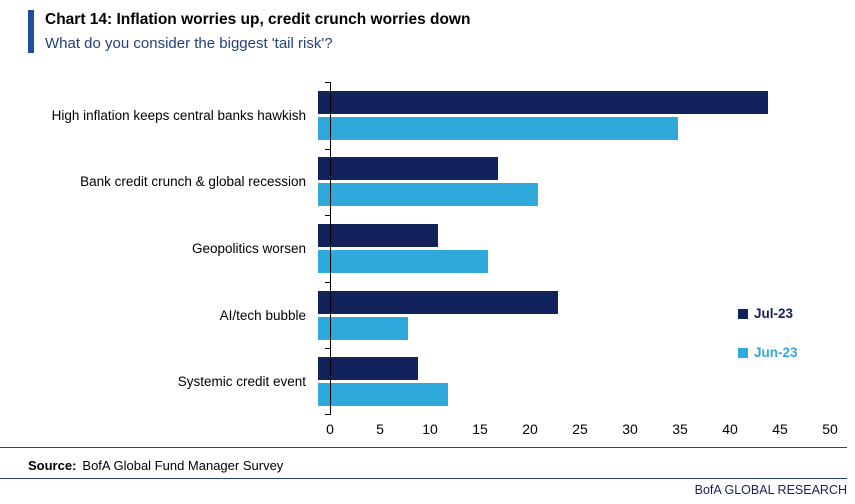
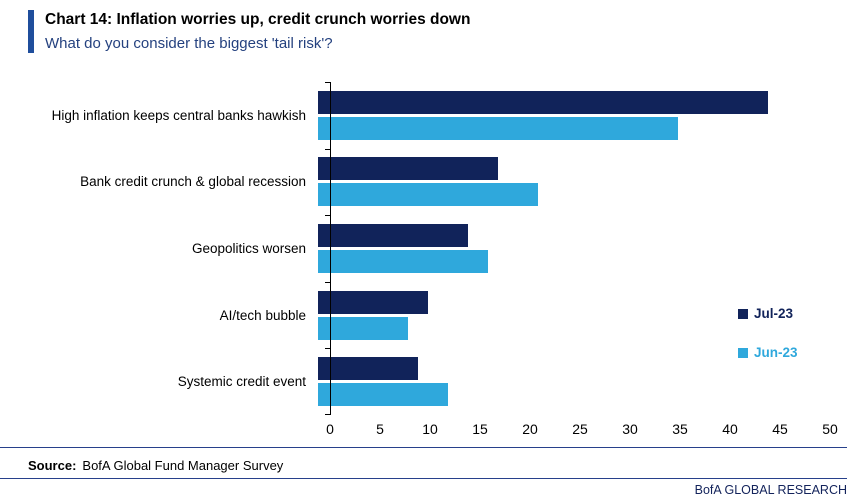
Jul-23/Geopolitics worsen: 12 -> 15
Jul-23/AI/tech bubble: 24 -> 11
